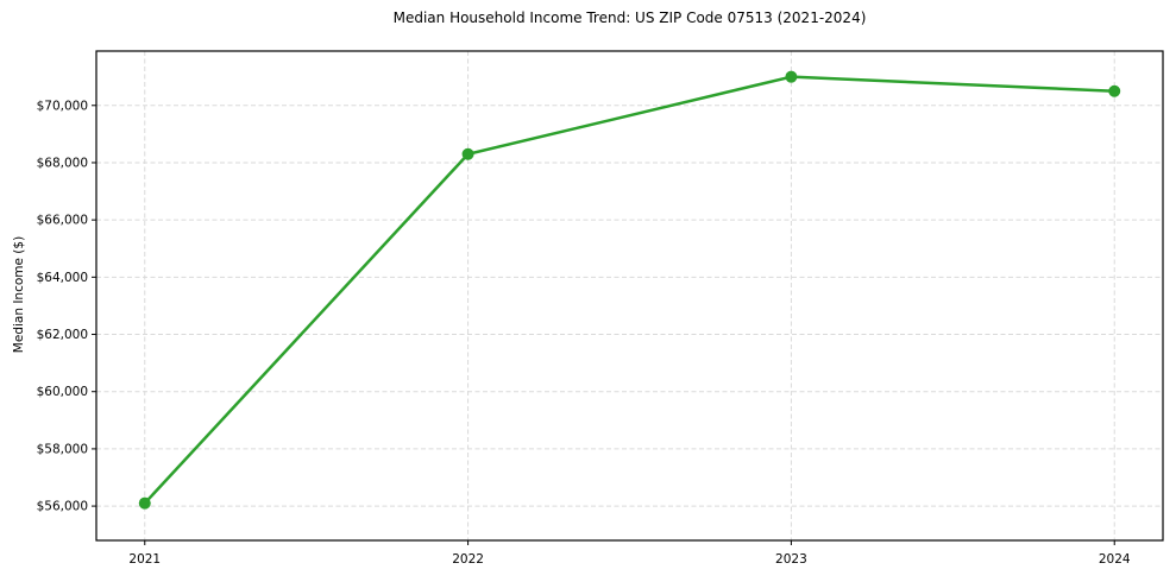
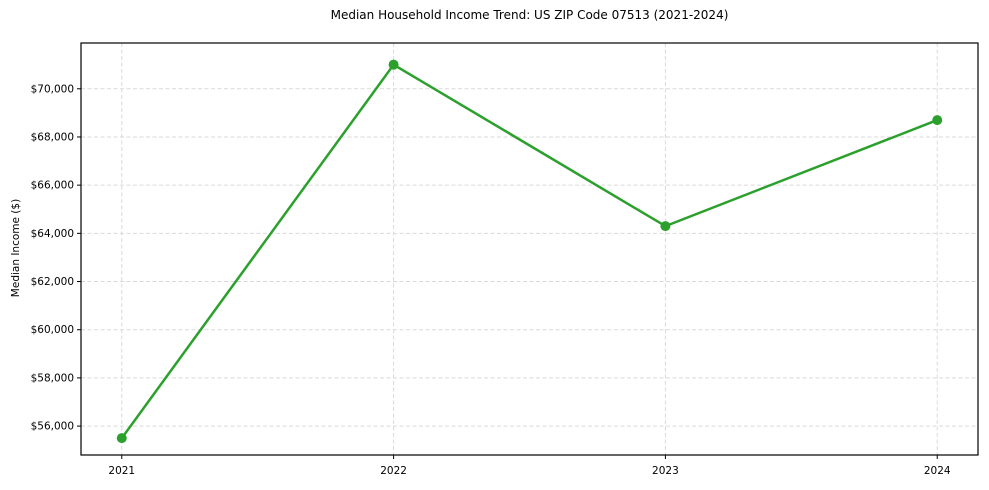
2021: $56100 -> $55500
2022: $68300 -> $71000
2023: $71000 -> $64300
2024: $70500 -> $68700
